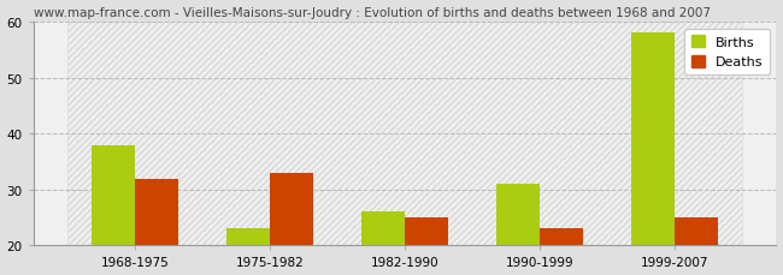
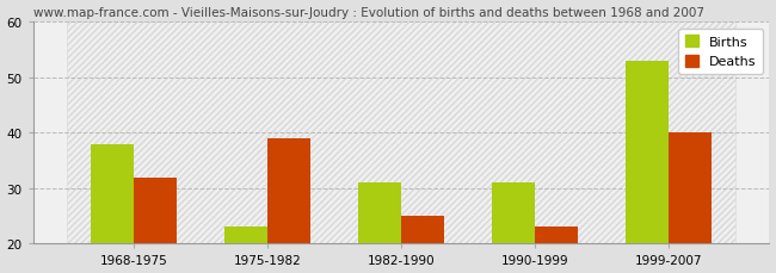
Deaths/1975-1982: 33 -> 39
Births/1982-1990: 26 -> 31
Births/1999-2007: 58 -> 53
Deaths/1999-2007: 25 -> 40
